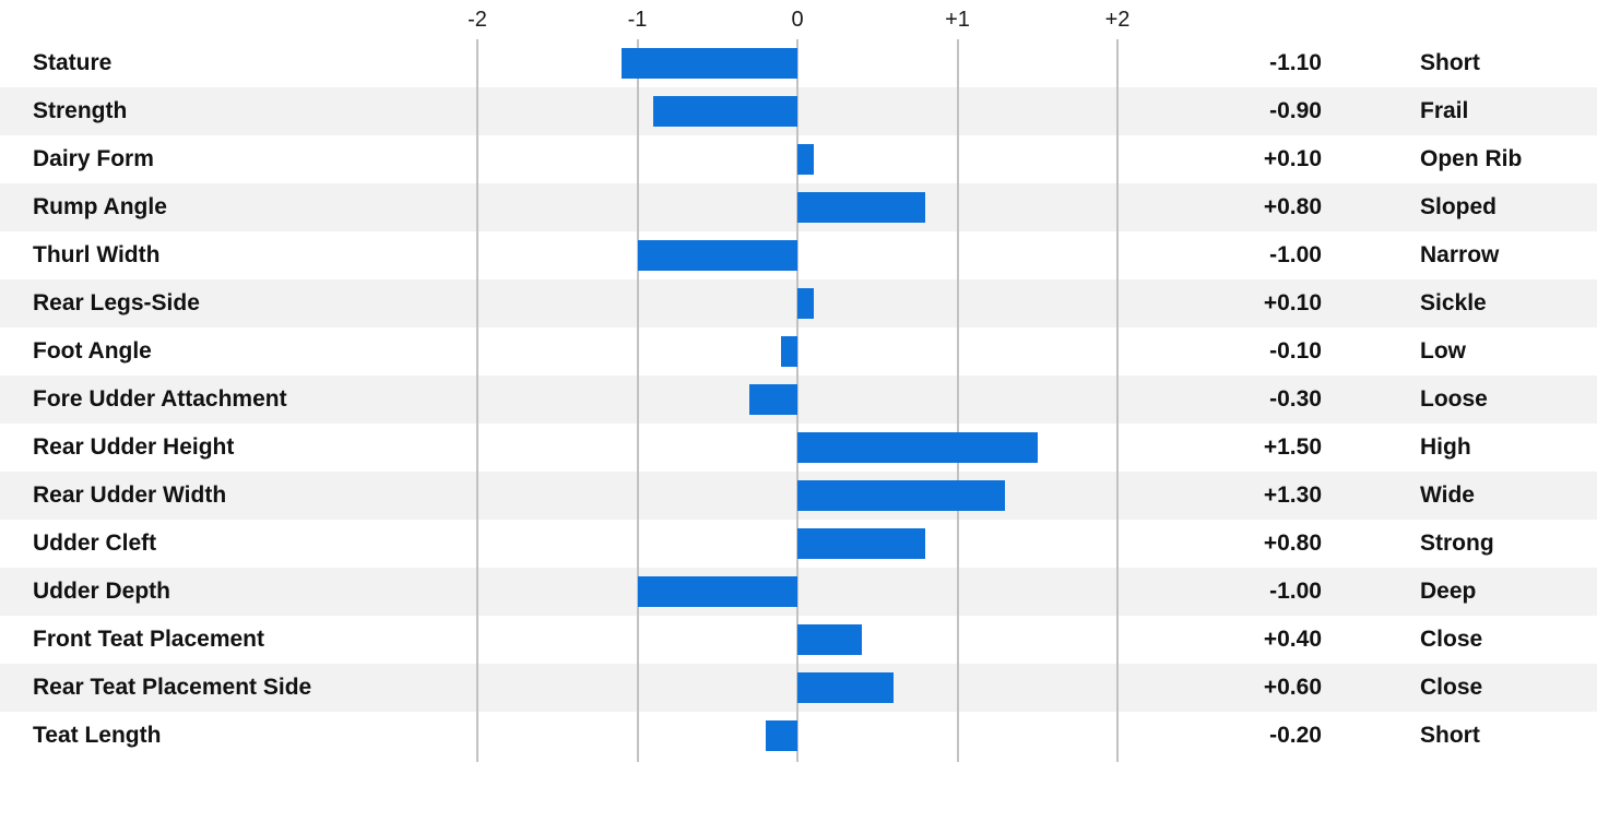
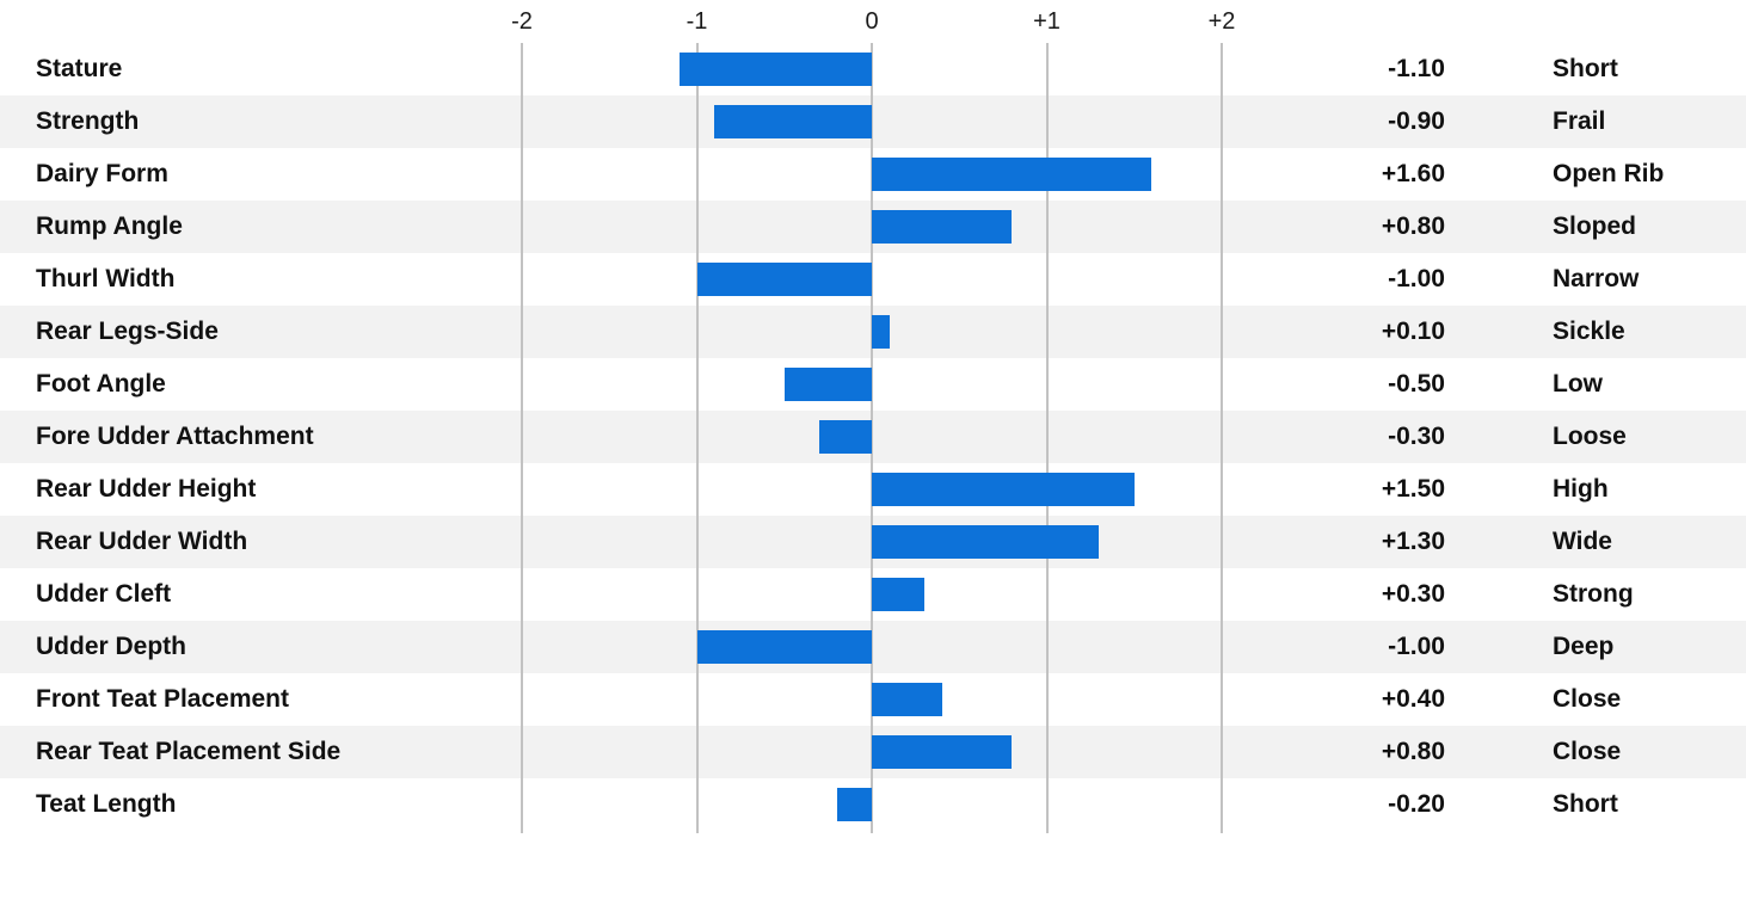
Dairy Form: +0.10 -> +1.60
Foot Angle: -0.10 -> -0.50
Udder Cleft: +0.80 -> +0.30
Rear Teat Placement Side: +0.60 -> +0.80
